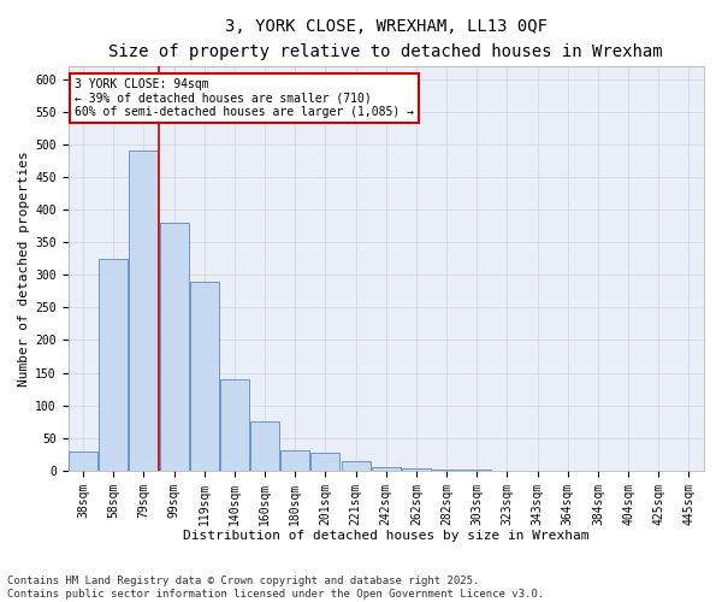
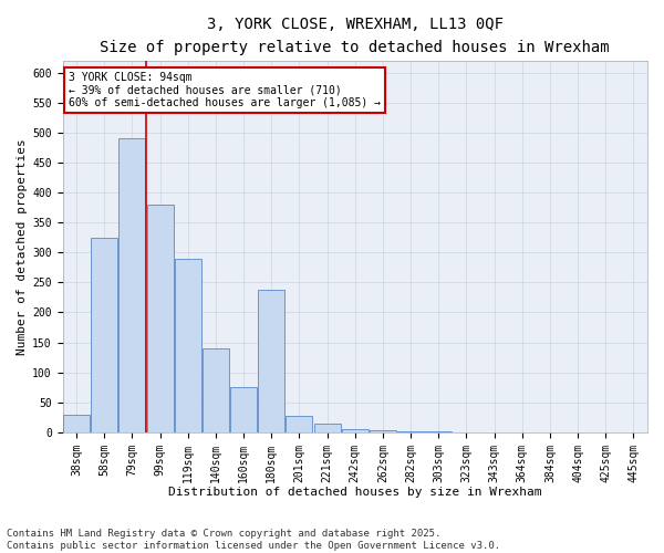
180sqm: 32 -> 238
